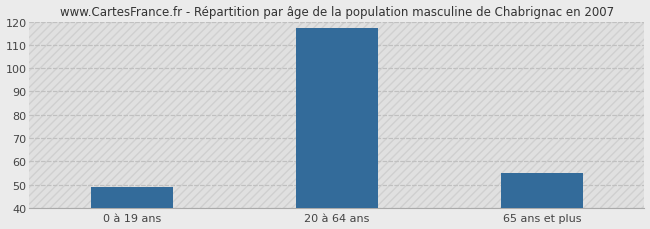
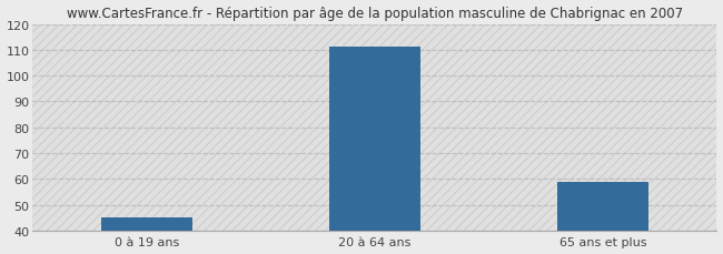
0 à 19 ans: 49 -> 45
20 à 64 ans: 117 -> 111
65 ans et plus: 55 -> 59
